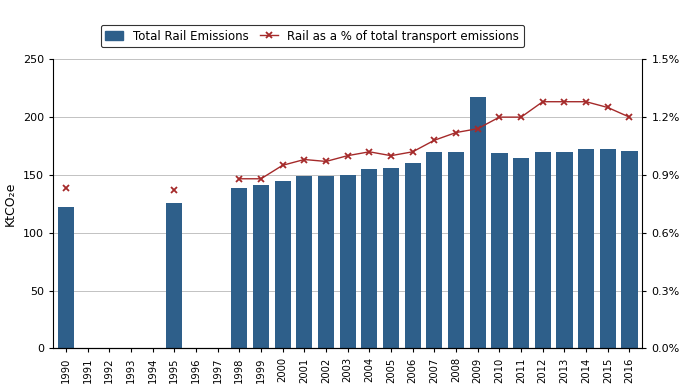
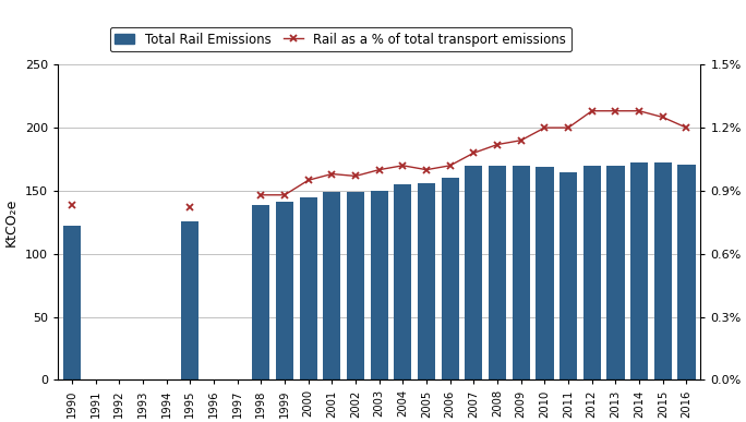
Total Rail Emissions/2009: 217 -> 170
